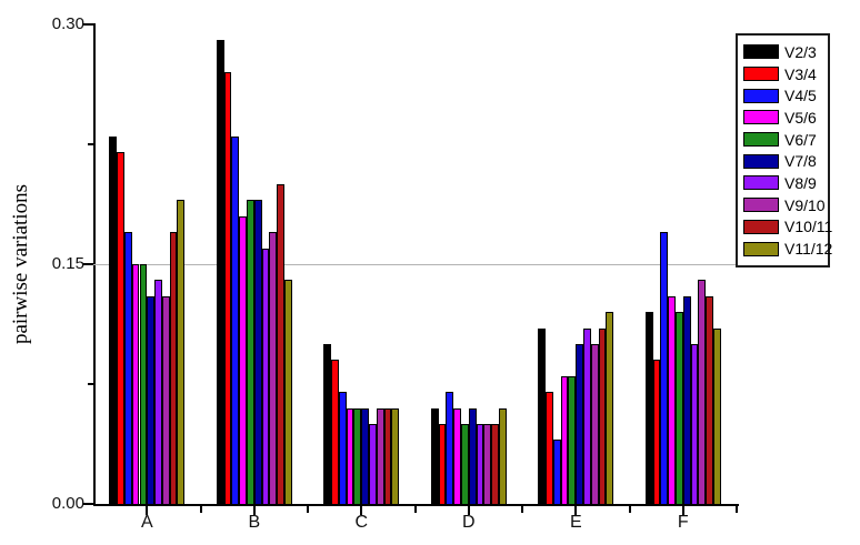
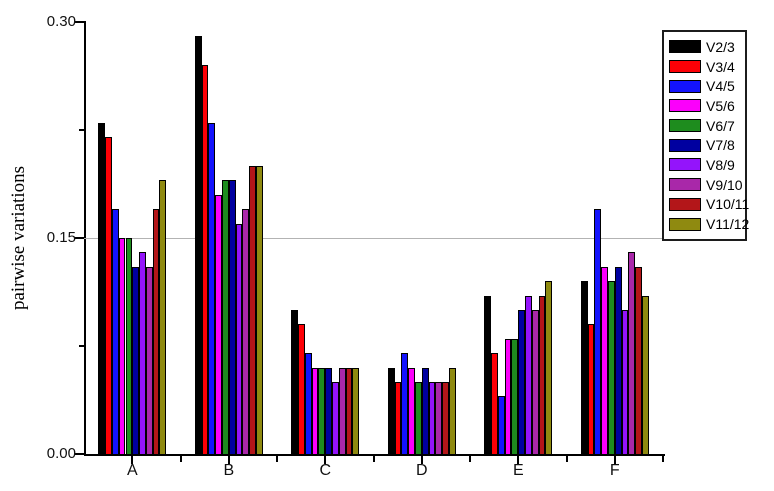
V11/12/B: 0.14 -> 0.20
